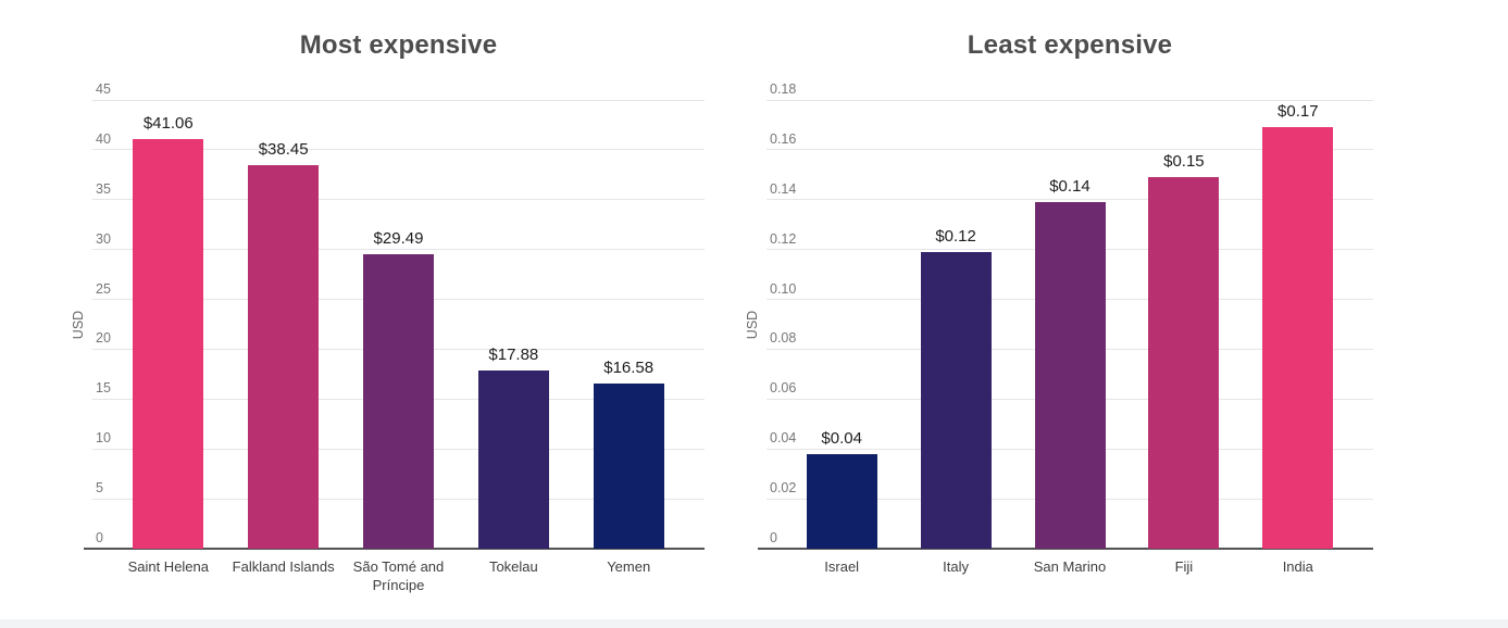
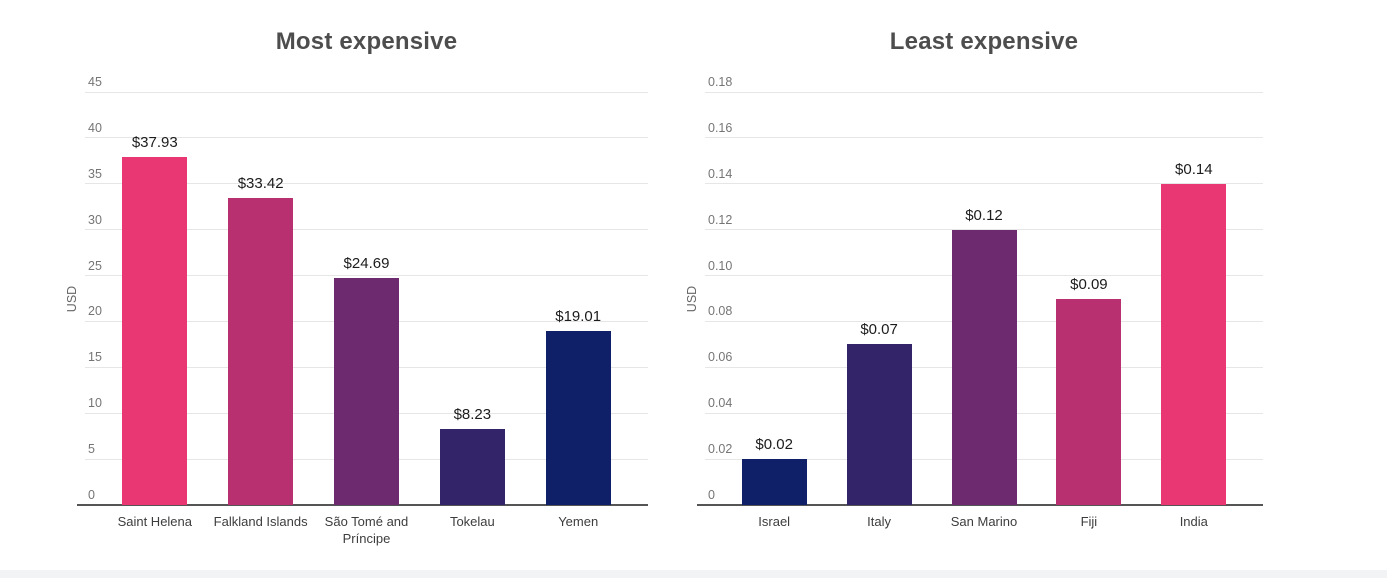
Most expensive/Saint Helena: $41.06 -> $37.93
Most expensive/Falkland Islands: $38.45 -> $33.42
Most expensive/São Tomé and Príncipe: $29.49 -> $24.69
Most expensive/Tokelau: $17.88 -> $8.23
Most expensive/Yemen: $16.58 -> $19.01
Least expensive/Israel: $0.04 -> $0.02
Least expensive/Italy: $0.12 -> $0.07
Least expensive/San Marino: $0.14 -> $0.12
Least expensive/Fiji: $0.15 -> $0.09
Least expensive/India: $0.17 -> $0.14
